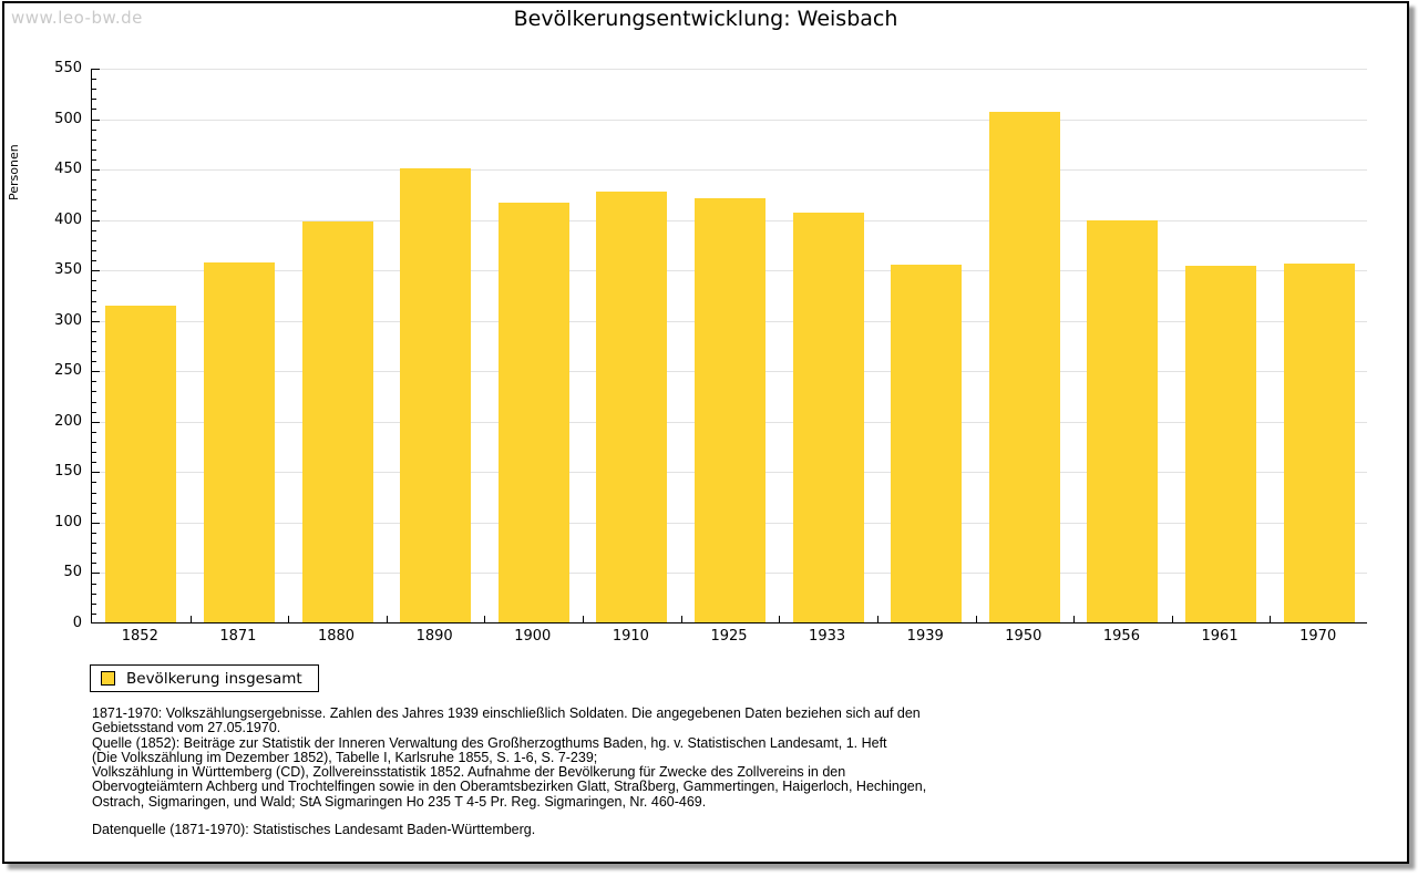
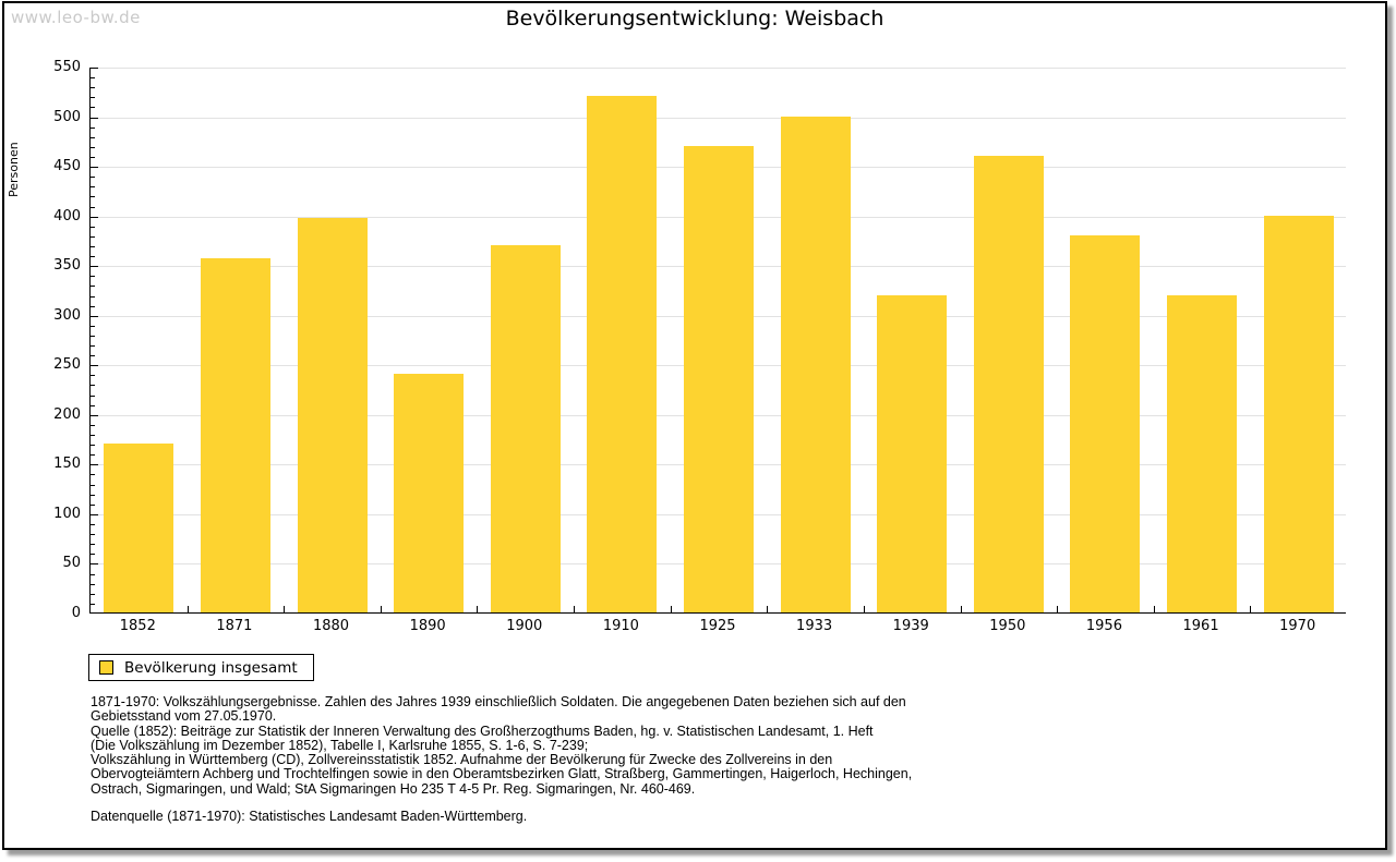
1852: 310 -> 170
1890: 450 -> 240
1900: 420 -> 370
1910: 430 -> 520
1925: 420 -> 470
1933: 410 -> 500
1939: 360 -> 320
1950: 510 -> 460
1956: 400 -> 380
1961: 350 -> 320
1970: 360 -> 400
